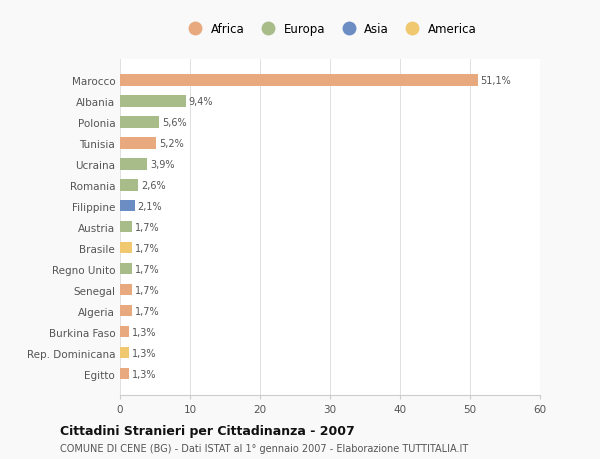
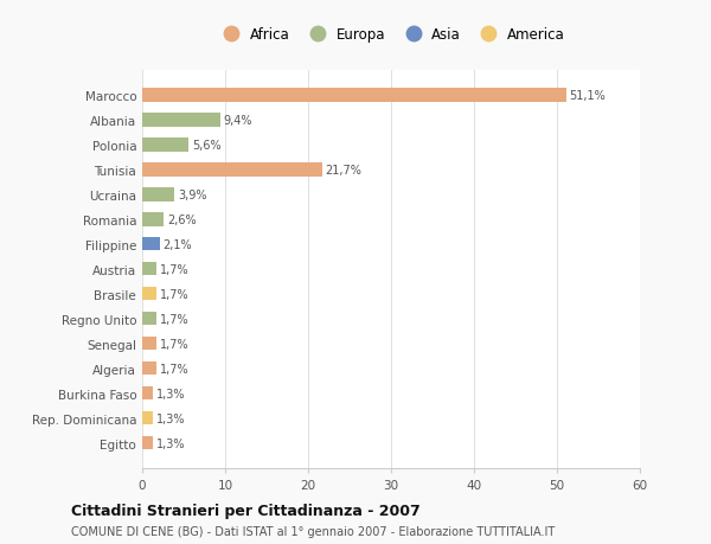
Tunisia: 5,2% -> 21,7%
